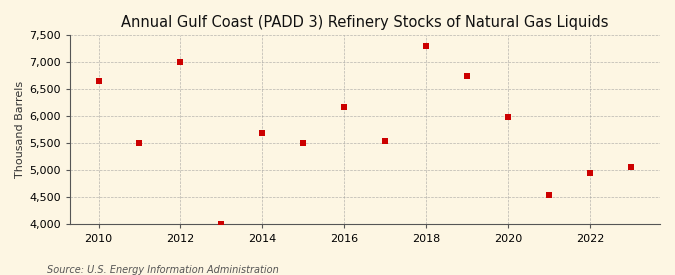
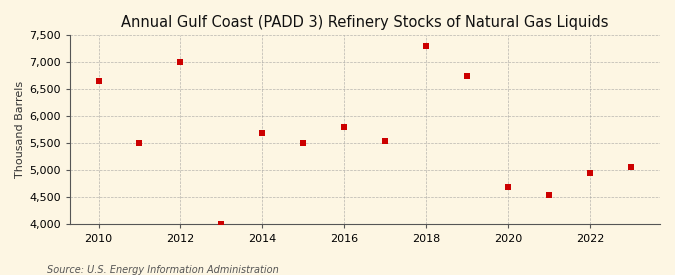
2016: 6,180 -> 5,800
2020: 5,980 -> 4,700
